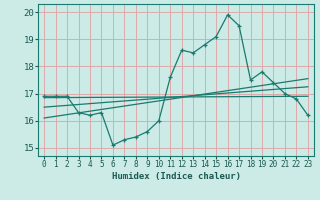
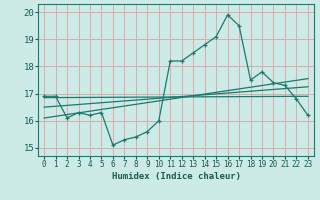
2: 16.9 -> 16.1
11: 17.6 -> 18.2
12: 18.6 -> 18.2
21: 17.0 -> 17.3
